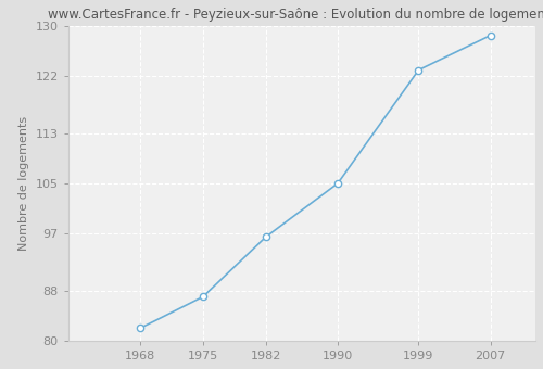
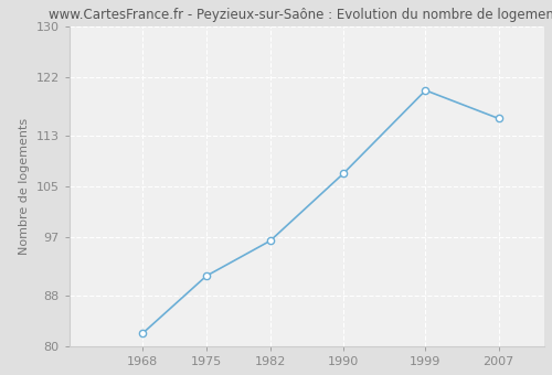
1975: 87.0 -> 91.0
1990: 105.0 -> 107.0
1999: 123.0 -> 120.0
2007: 128.5 -> 115.6
